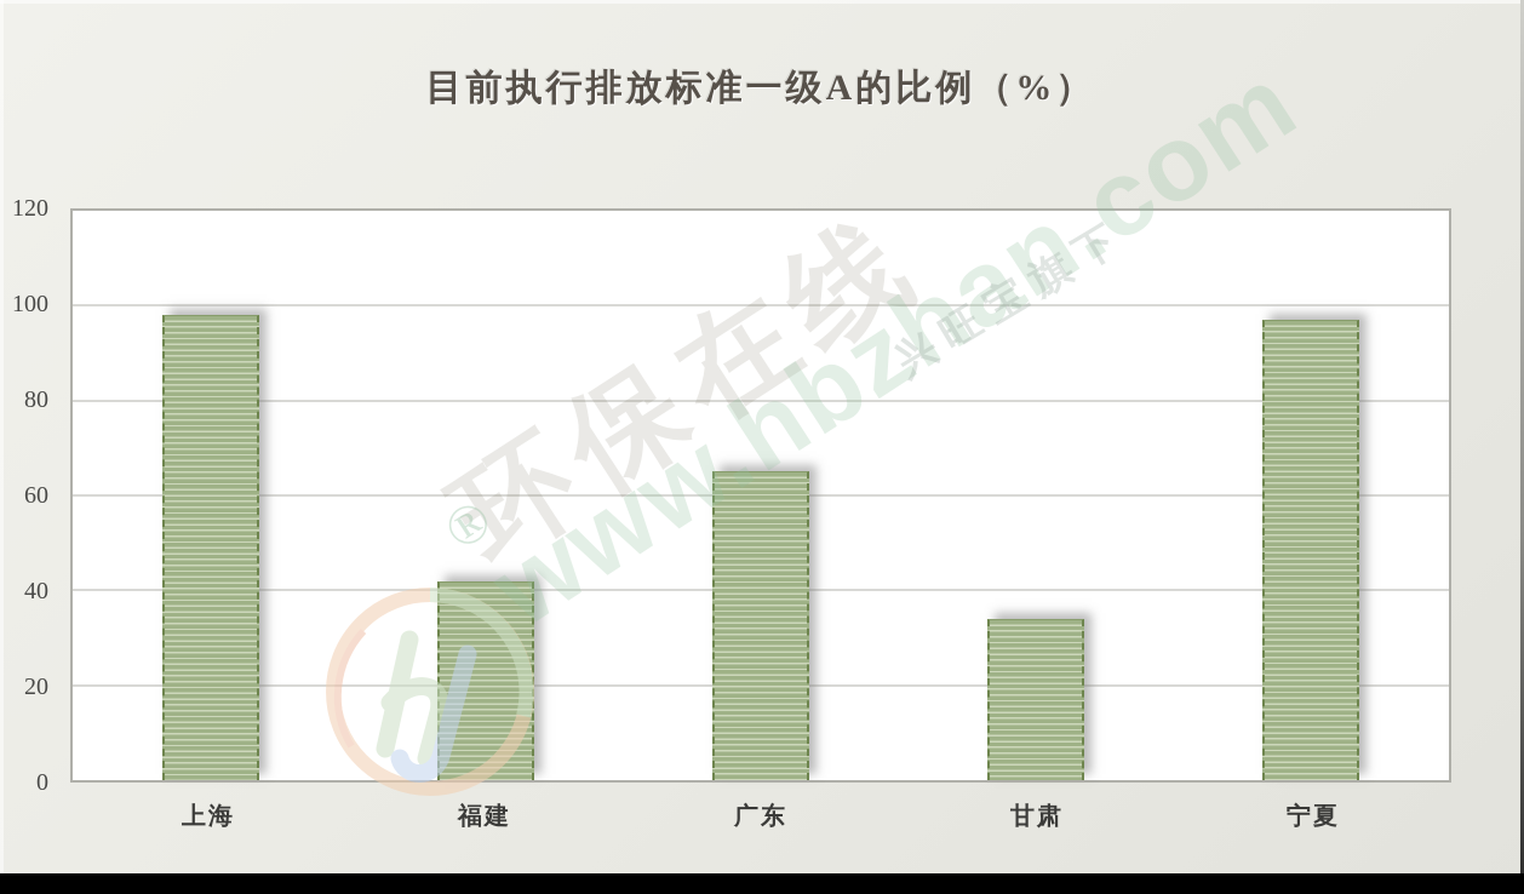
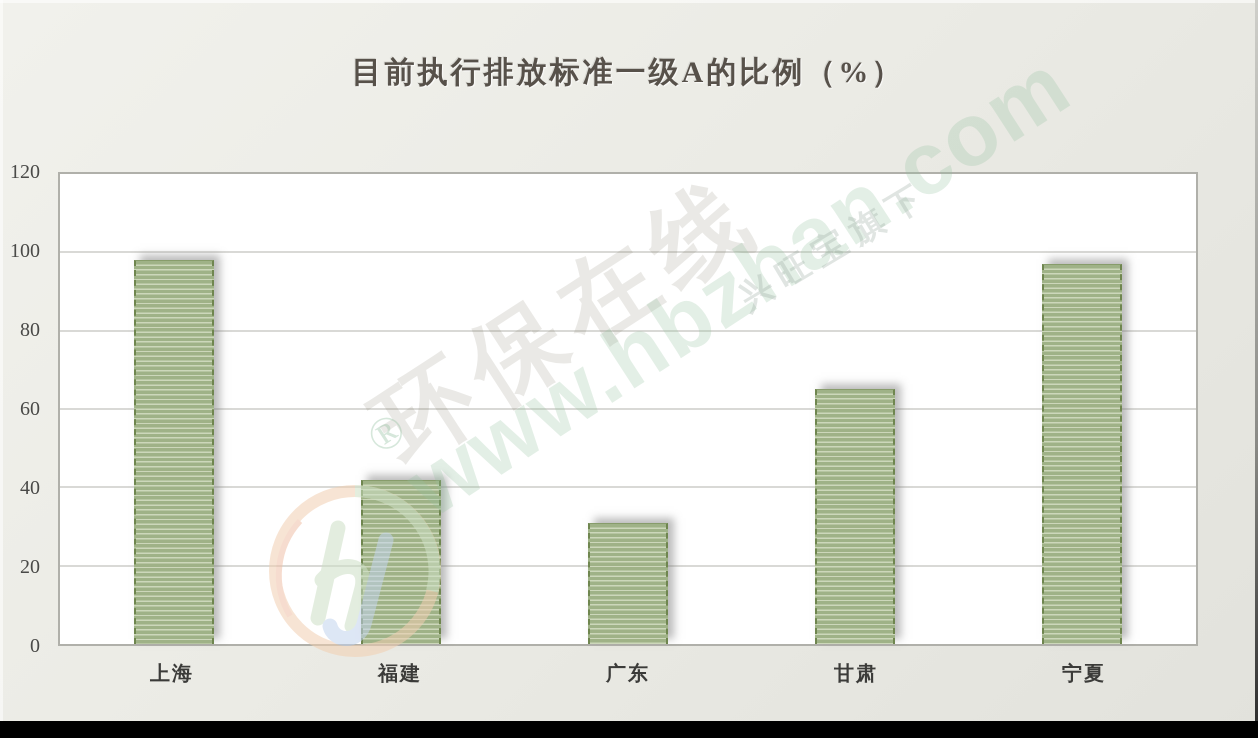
广东: 65 -> 31
甘肃: 34 -> 65
